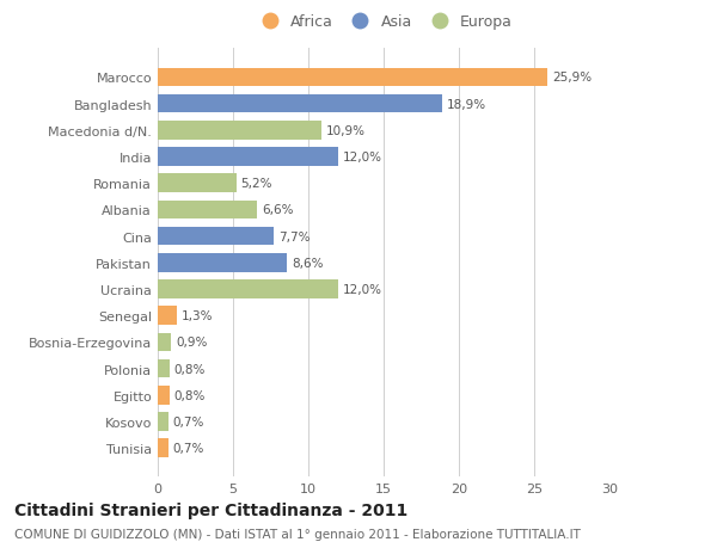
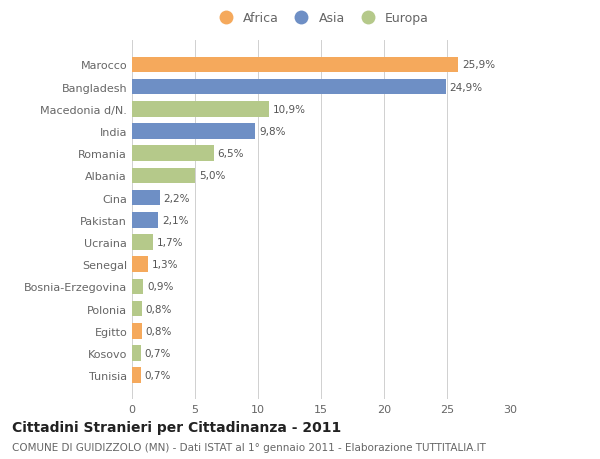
Bangladesh: 18,9% -> 24,9%
India: 12,0% -> 9,8%
Romania: 5,2% -> 6,5%
Albania: 6,6% -> 5,0%
Cina: 7,7% -> 2,2%
Pakistan: 8,6% -> 2,1%
Ucraina: 12,0% -> 1,7%
